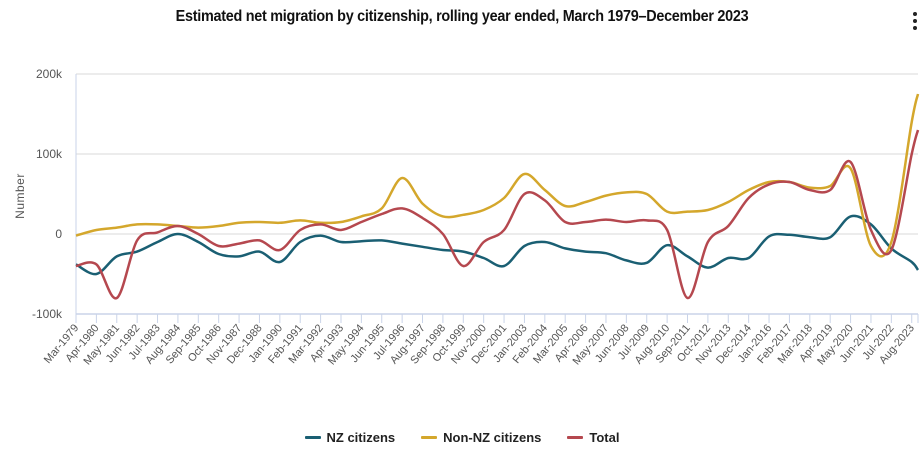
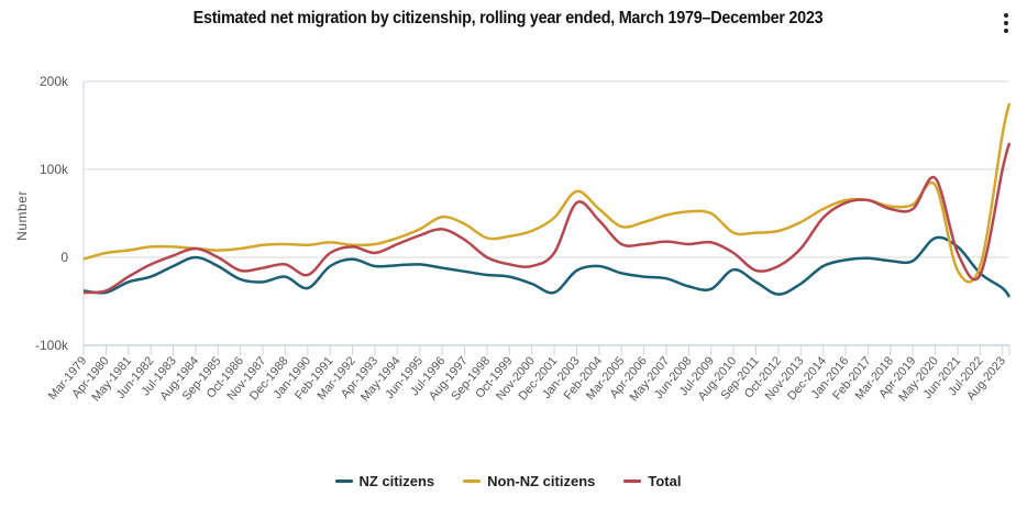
NZ citizens/Apr-1980: -50k -> -40k
Total/May-1981: -80k -> -20k
Non-NZ citizens/Jul-1996: 70k -> 50k
Total/Oct-1999: -40k -> -10k
Total/Jan-2003: 50k -> 60k
Total/Sep-2011: -80k -> -20k
NZ citizens/Dec-2014: -30k -> -10k
